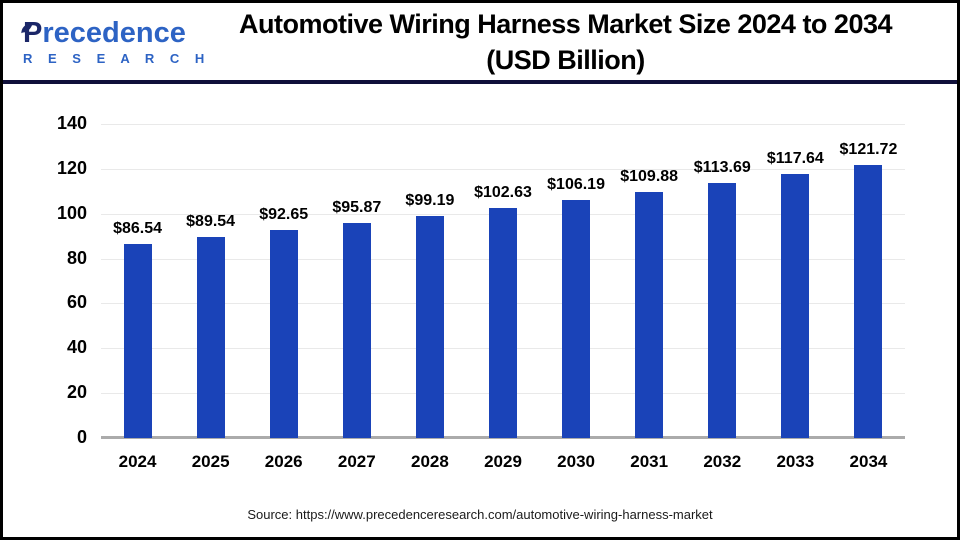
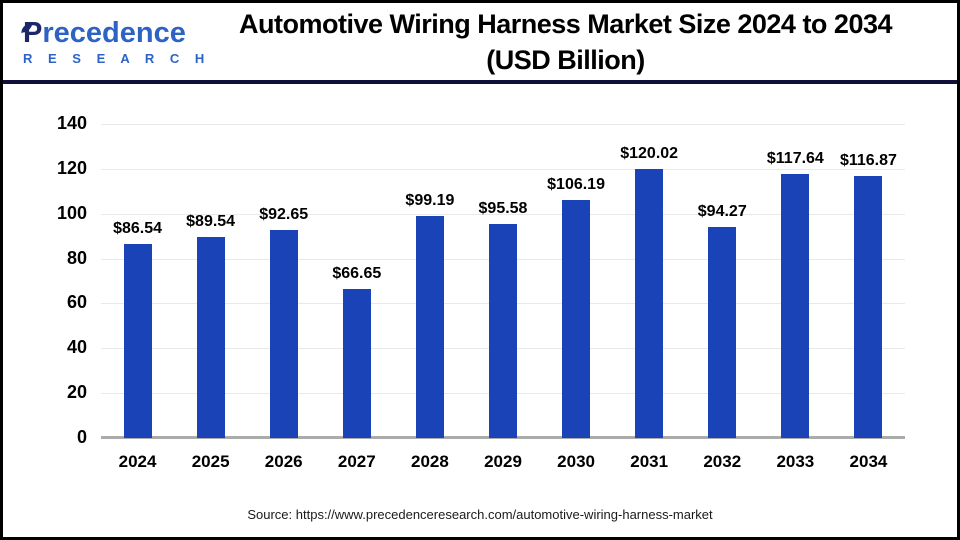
2027: $95.87 -> $66.65
2029: $102.63 -> $95.58
2031: $109.88 -> $120.02
2032: $113.69 -> $94.27
2034: $121.72 -> $116.87
